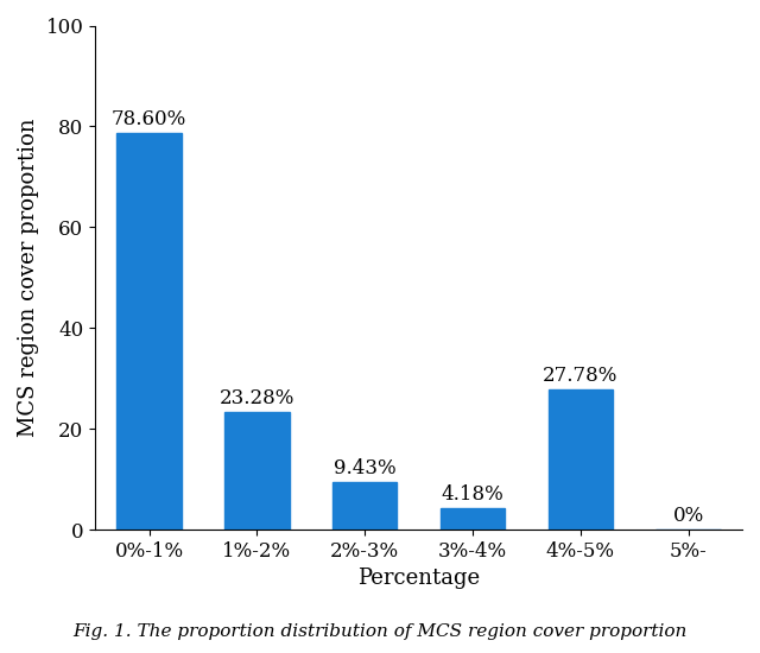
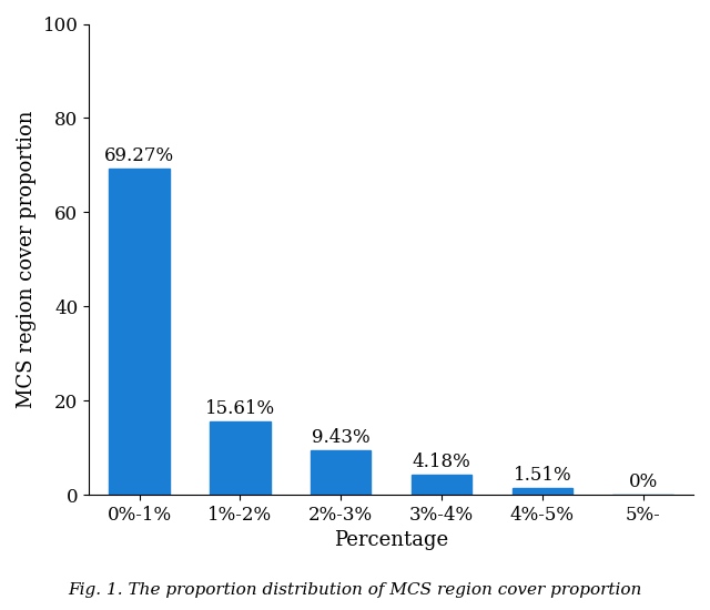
0%-1%: 78.60% -> 69.27%
1%-2%: 23.28% -> 15.61%
4%-5%: 27.78% -> 1.51%
